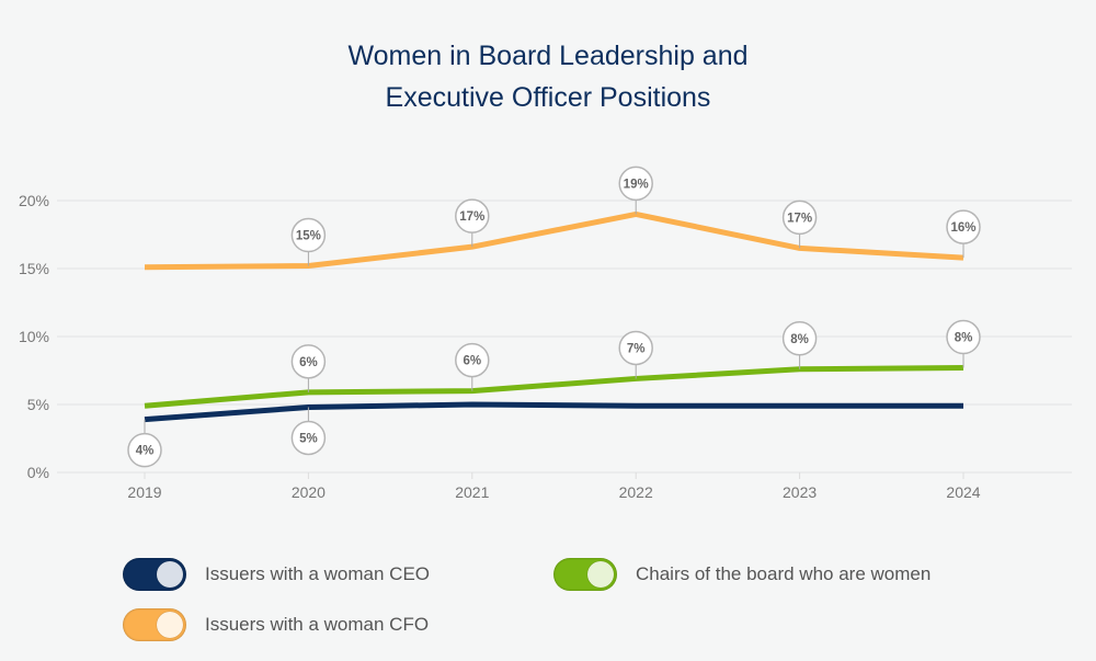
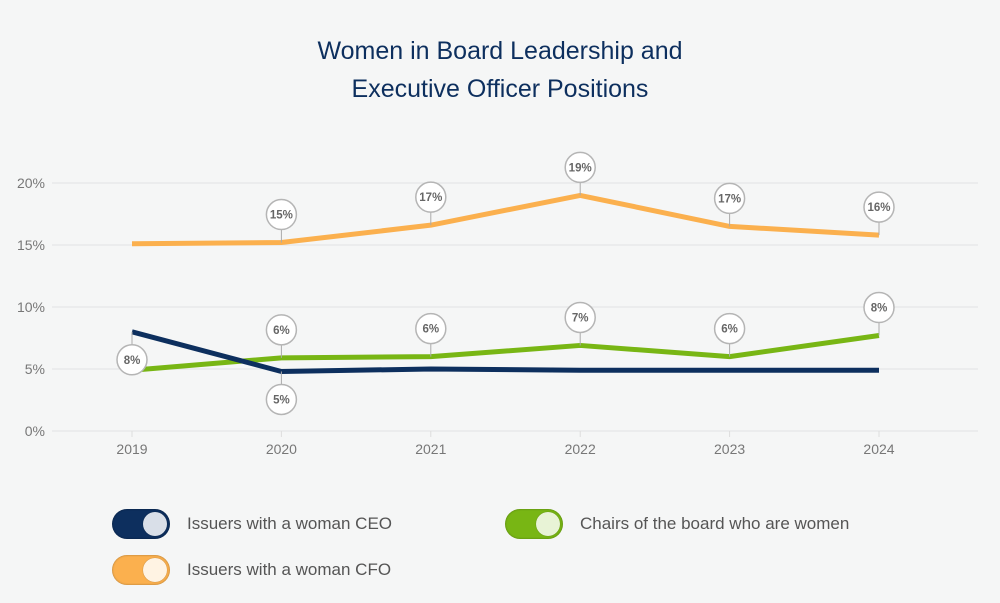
Issuers with a woman CEO/2019: 4% -> 8%
Chairs of the board who are women/2023: 8% -> 6%
